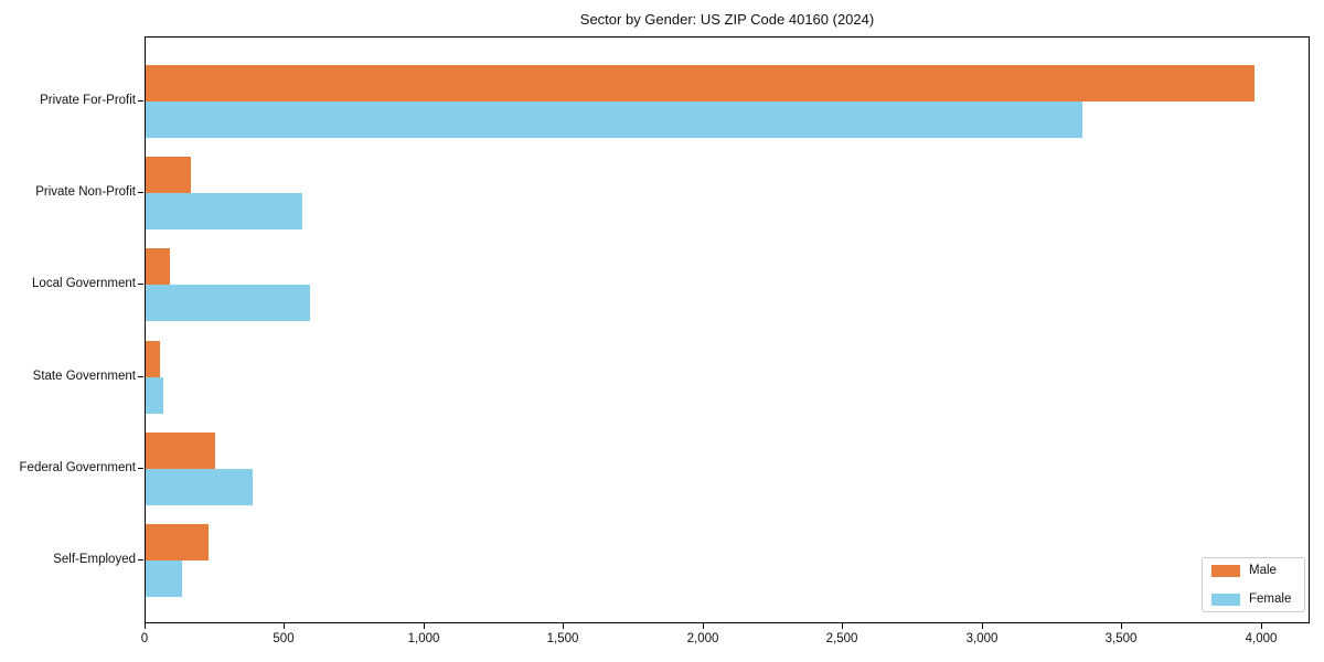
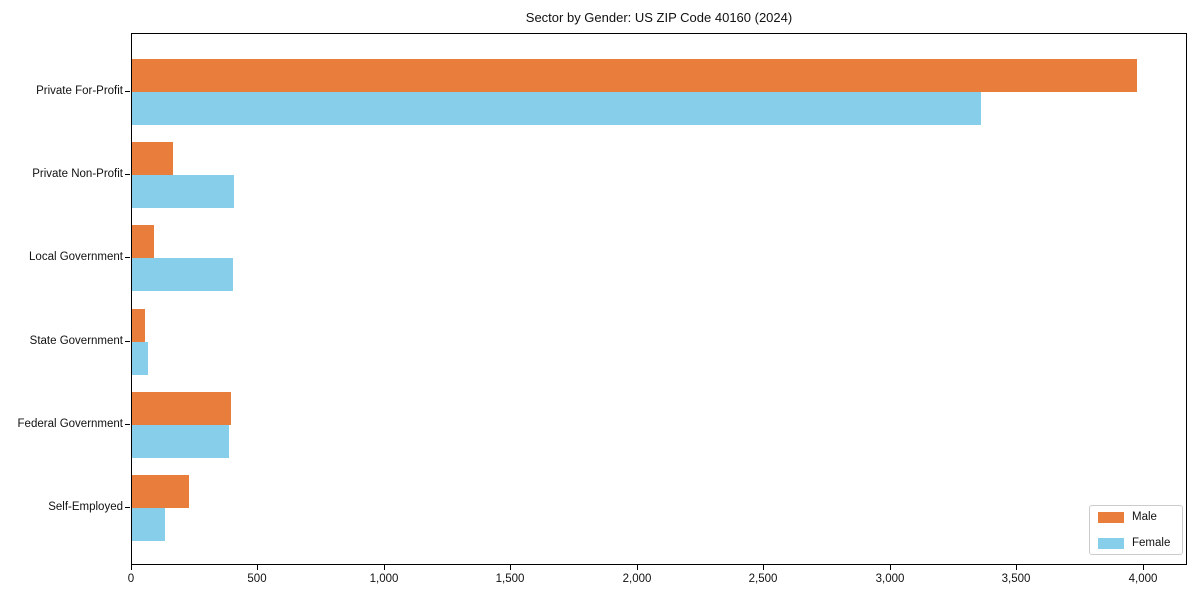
Female/Private Non-Profit: 560 -> 400
Female/Local Government: 590 -> 400
Male/Federal Government: 250 -> 390
